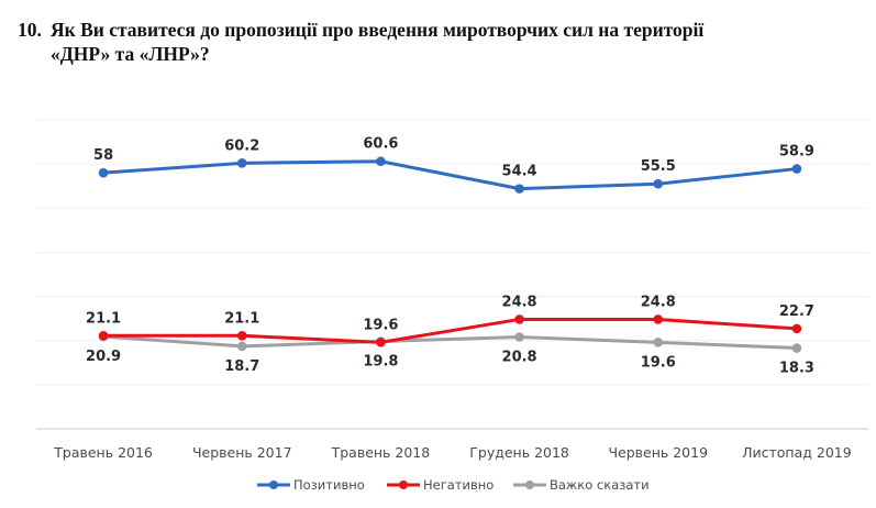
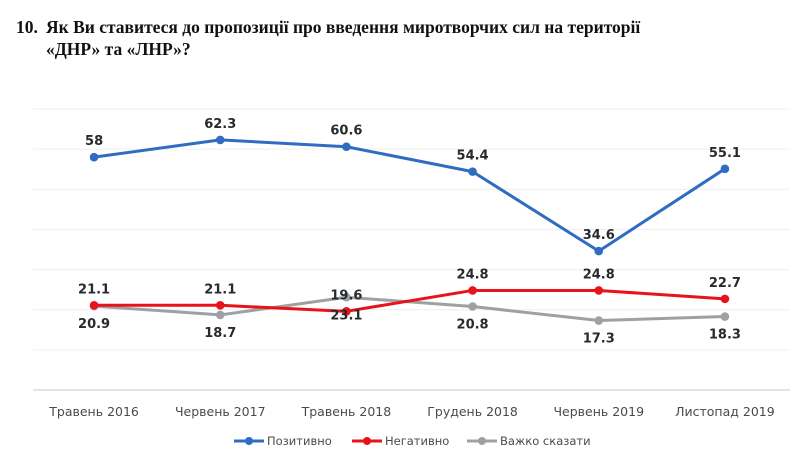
Позитивно/Червень 2017: 60.2 -> 62.3
Важко сказати/Травень 2018: 19.8 -> 23.1
Позитивно/Червень 2019: 55.5 -> 34.6
Важко сказати/Червень 2019: 19.6 -> 17.3
Позитивно/Листопад 2019: 58.9 -> 55.1
